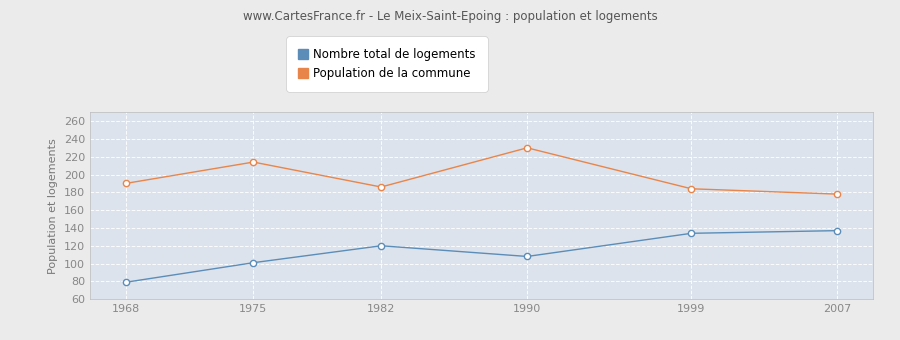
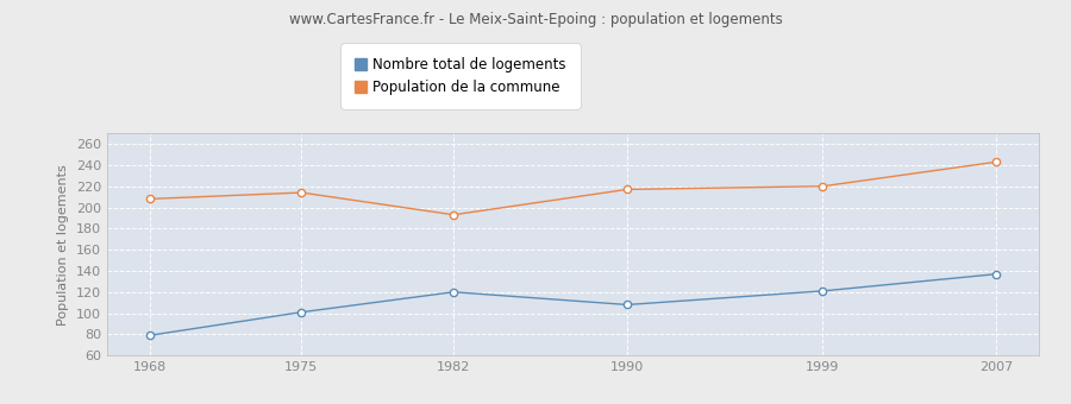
Population de la commune/1968: 190 -> 208
Population de la commune/1982: 186 -> 193
Population de la commune/1990: 230 -> 217
Nombre total de logements/1999: 134 -> 121
Population de la commune/1999: 184 -> 220
Population de la commune/2007: 178 -> 243
